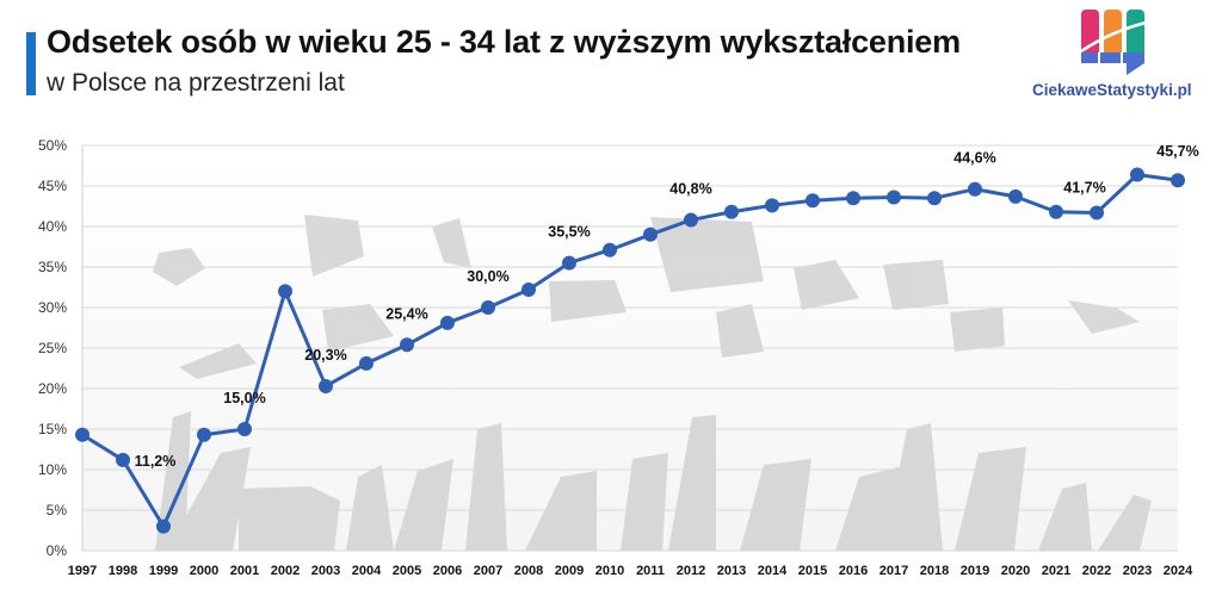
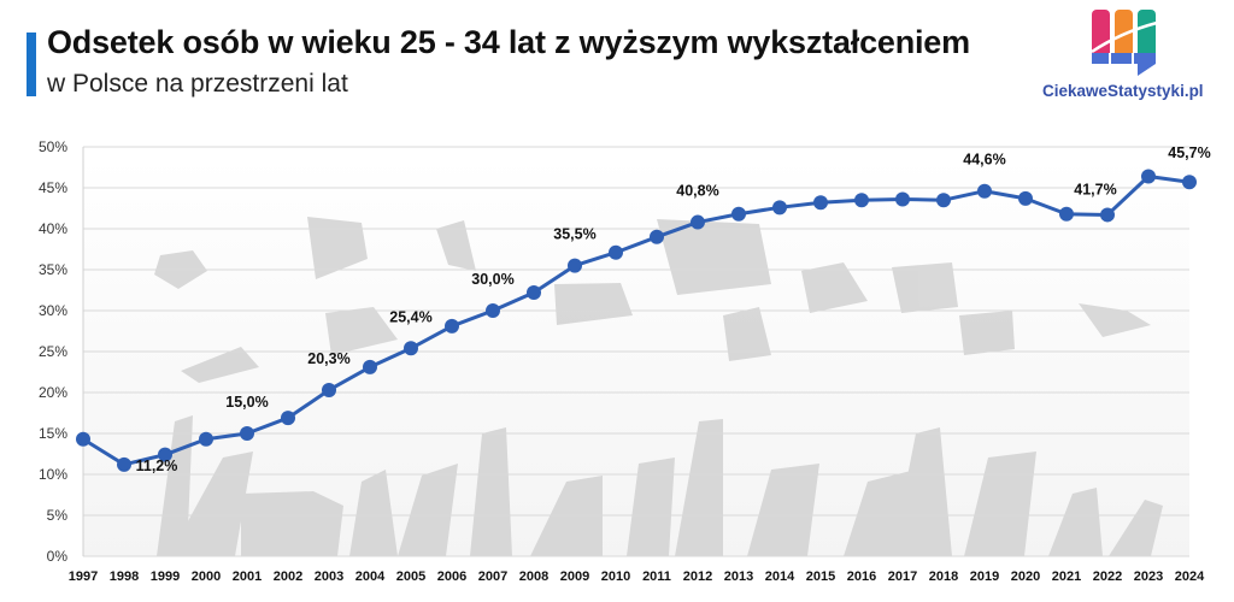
1999: 3% -> 12%
2002: 32% -> 17%
